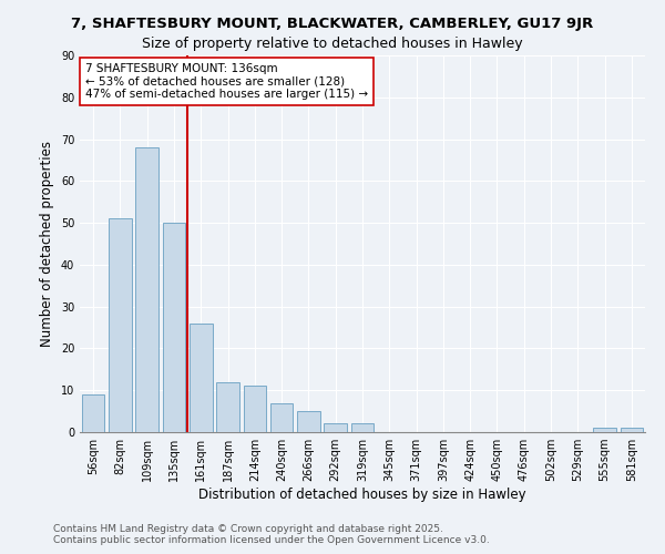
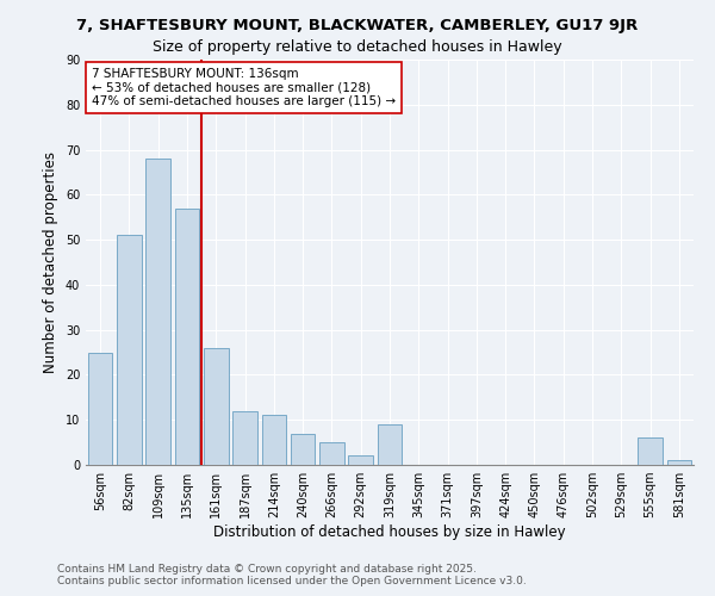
56sqm: 9 -> 25
135sqm: 50 -> 57
319sqm: 2 -> 9
555sqm: 1 -> 6
